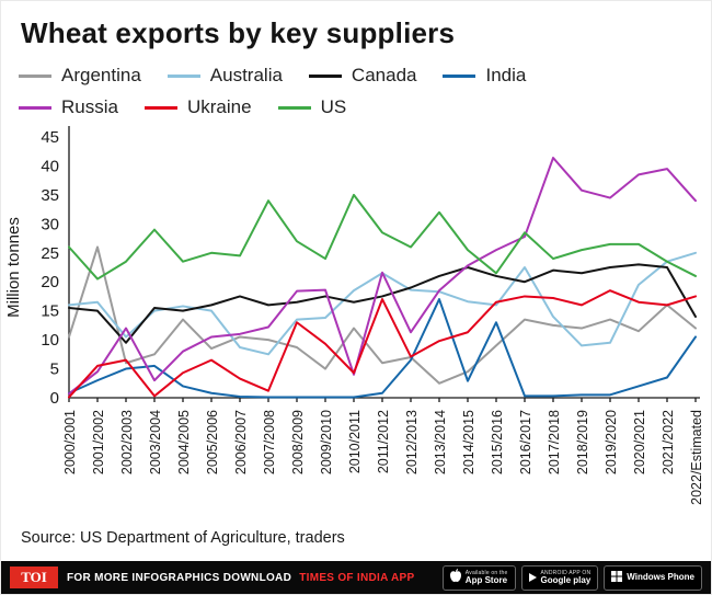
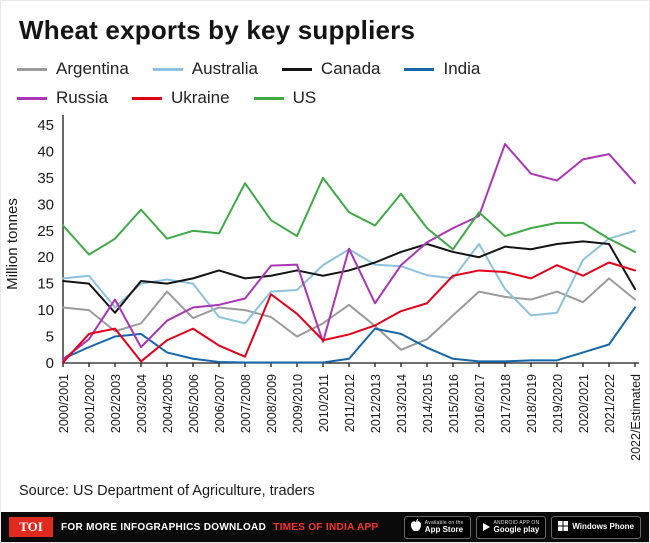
Argentina/2001/2002: 26 -> 10
Argentina/2010/2011: 12 -> 8
Argentina/2011/2012: 6 -> 11
Ukraine/2011/2012: 17 -> 5
India/2013/2014: 17 -> 6
India/2015/2016: 13 -> 1
Ukraine/2021/2022: 16 -> 19
